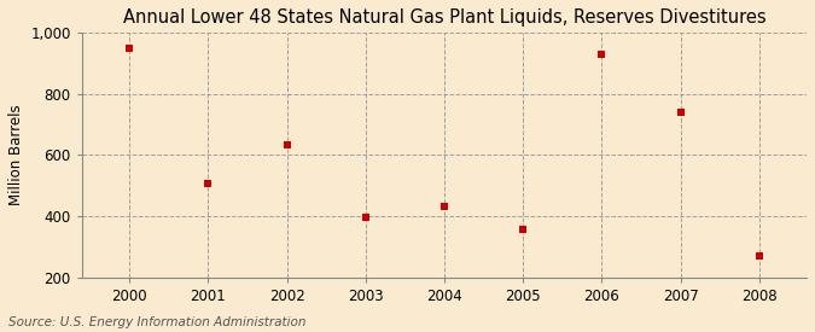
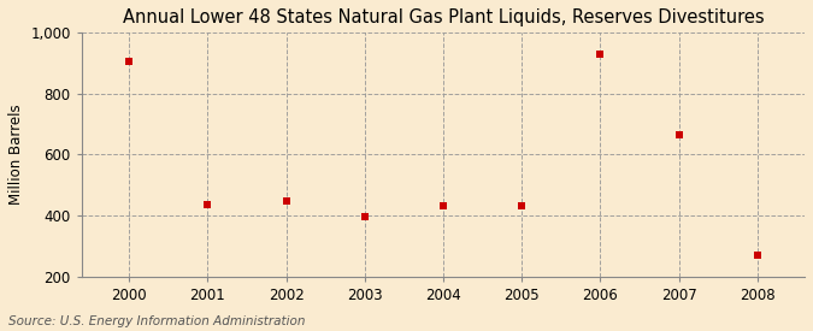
2000: 950 -> 905
2001: 505 -> 437
2002: 635 -> 449
2005: 355 -> 432
2007: 740 -> 663
